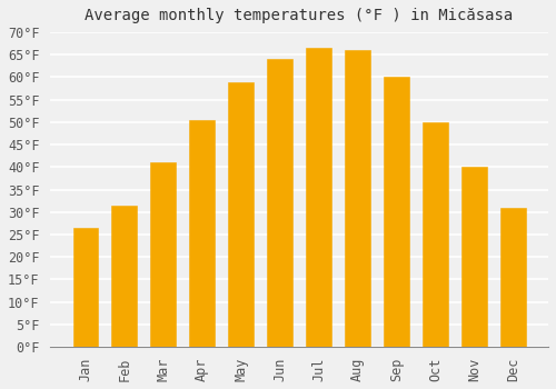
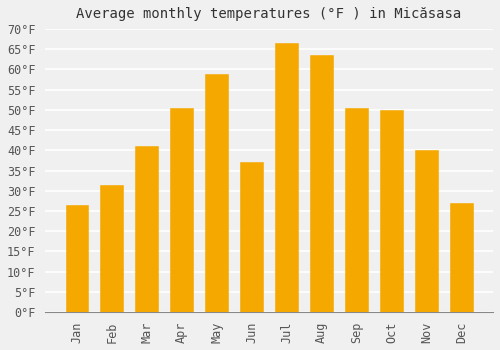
Jun: 64.0°F -> 37.0°F
Aug: 66.0°F -> 63.5°F
Sep: 60.0°F -> 50.5°F
Dec: 31.0°F -> 27.0°F
